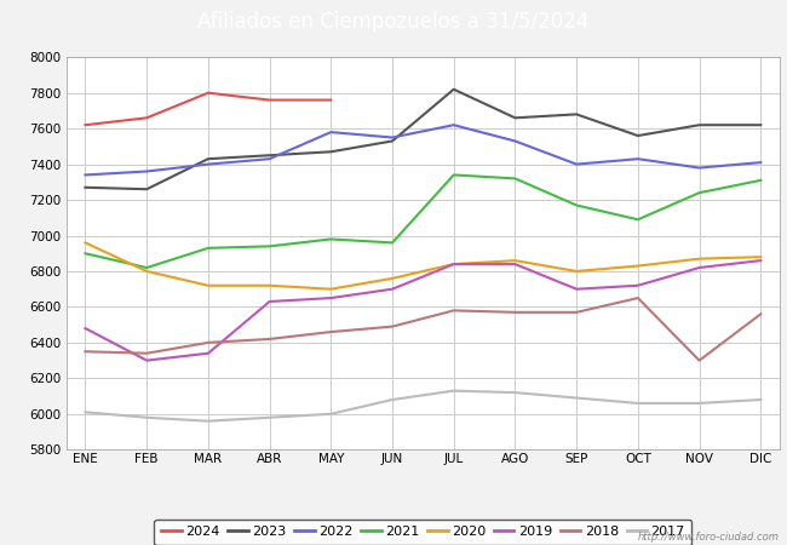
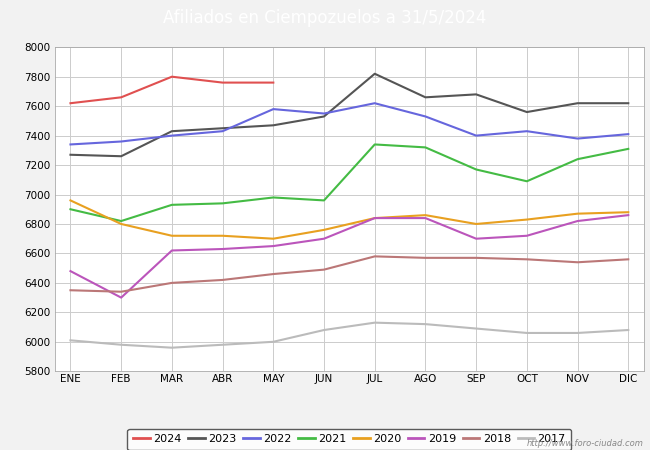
2019/MAR: 6340 -> 6620
2018/OCT: 6650 -> 6560
2018/NOV: 6300 -> 6540
